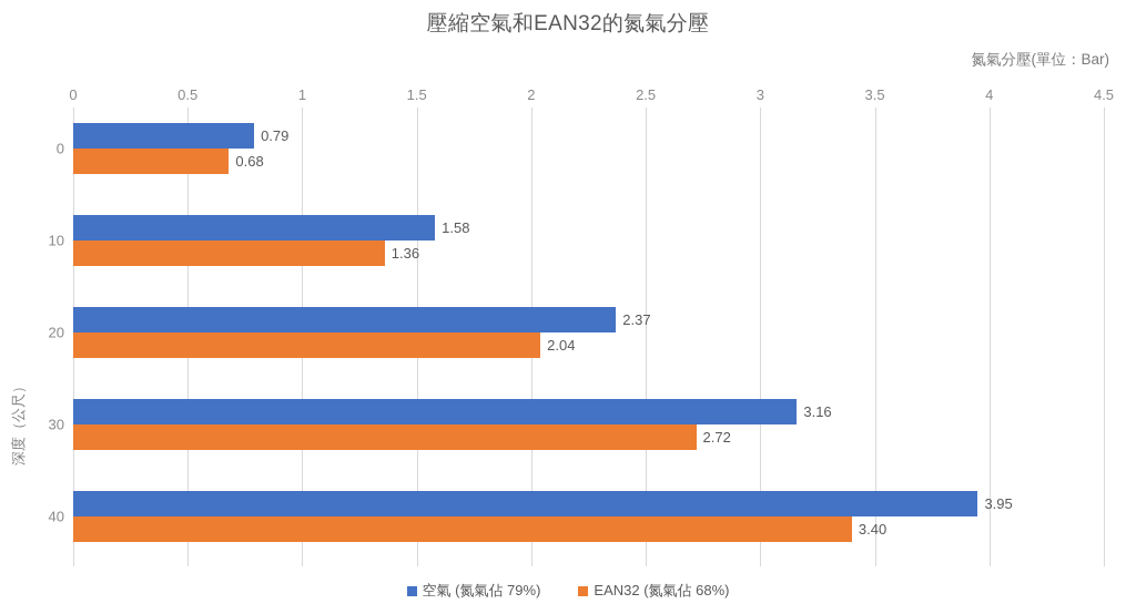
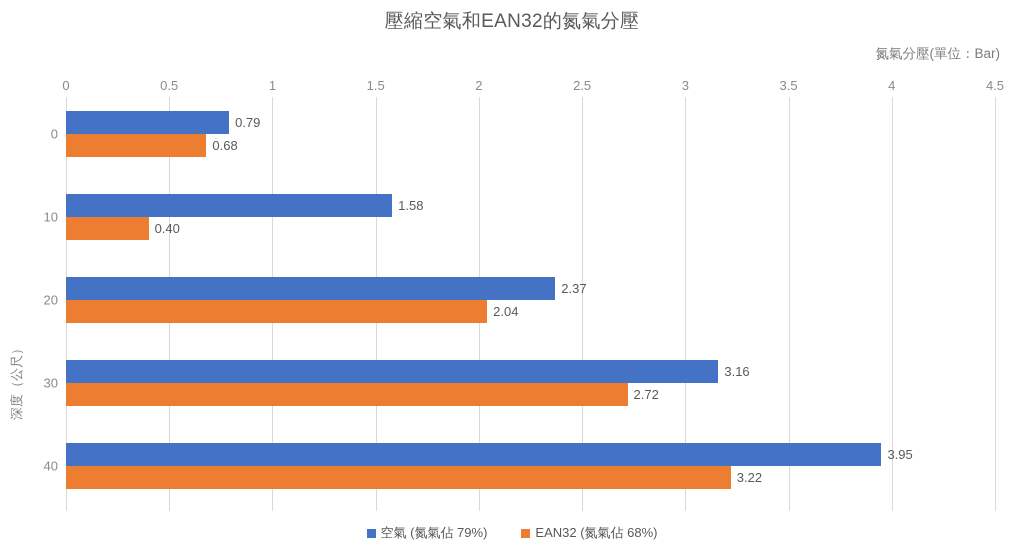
EAN32 (氮氣佔 68%)/10: 1.36 -> 0.40
EAN32 (氮氣佔 68%)/40: 3.40 -> 3.22
